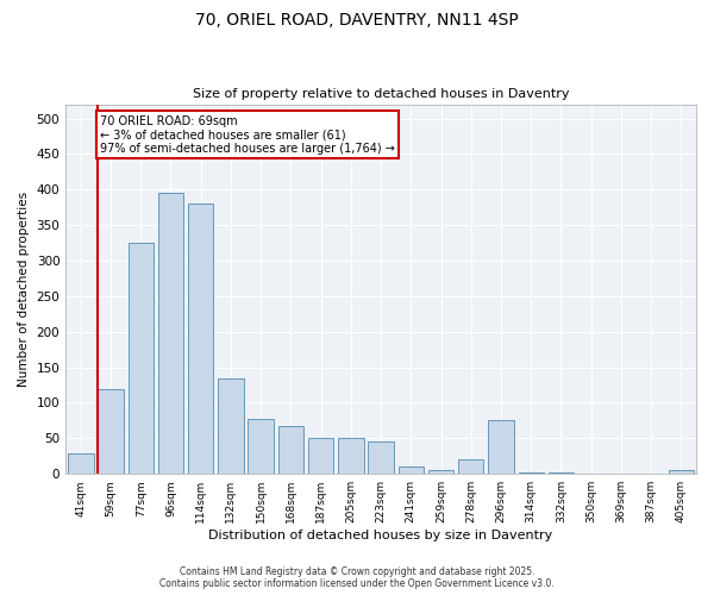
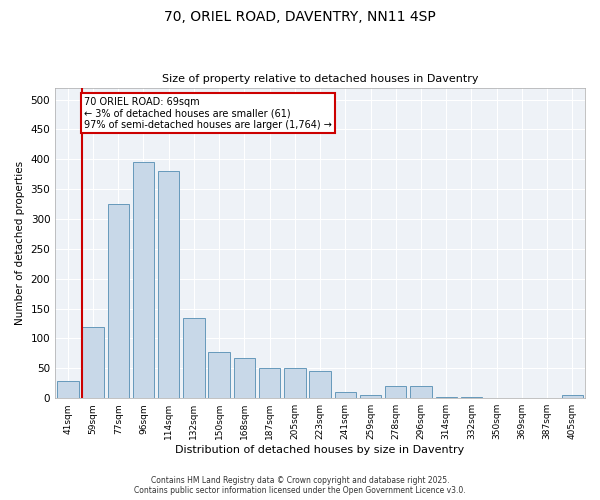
296sqm: 76 -> 20
